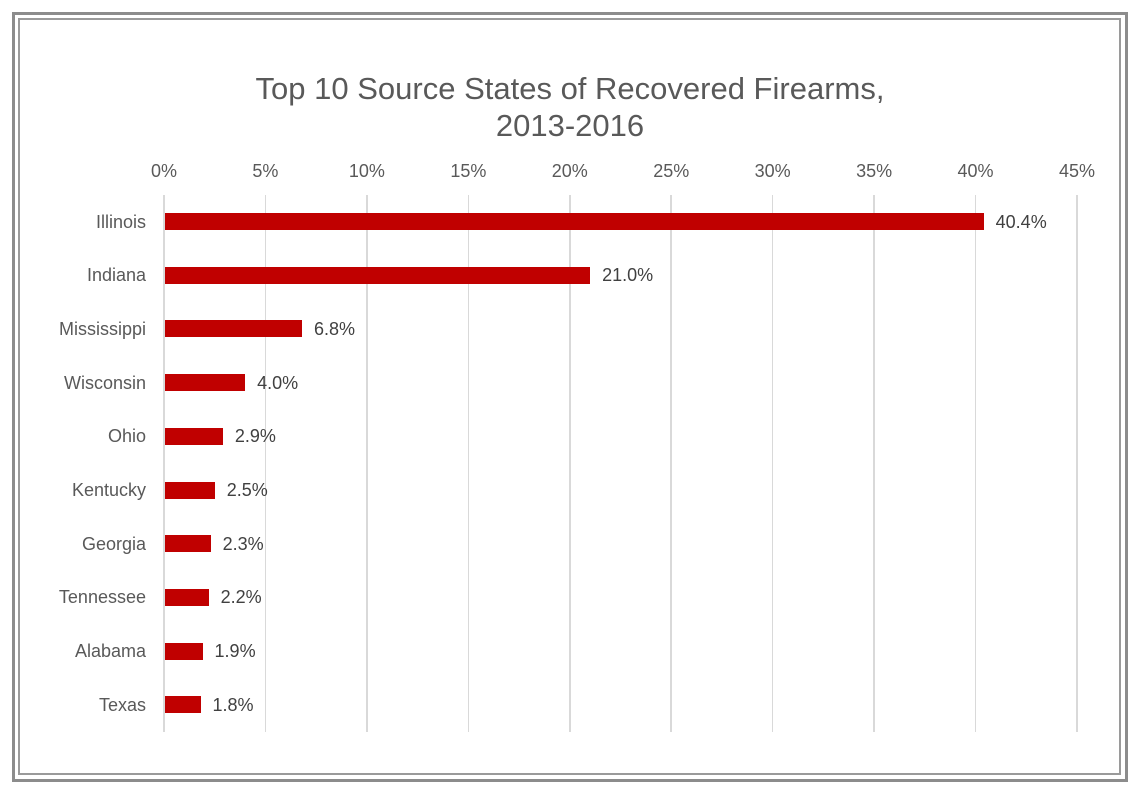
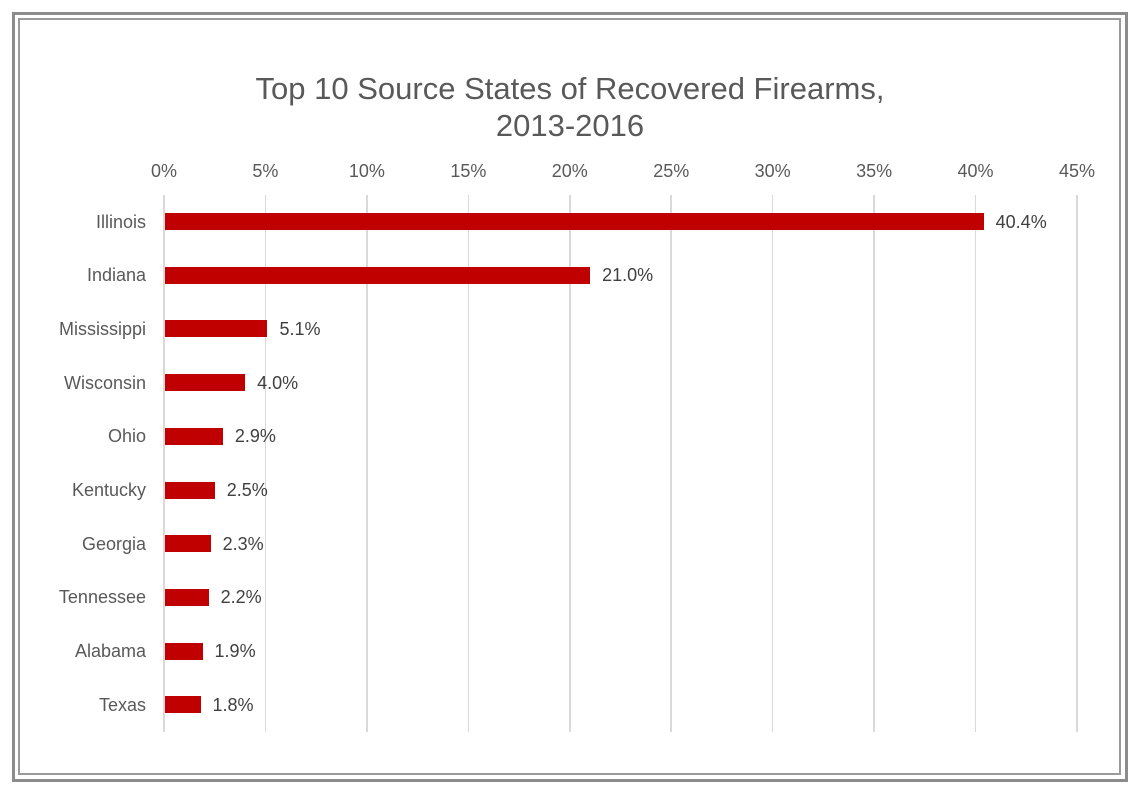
Mississippi: 6.8% -> 5.1%
